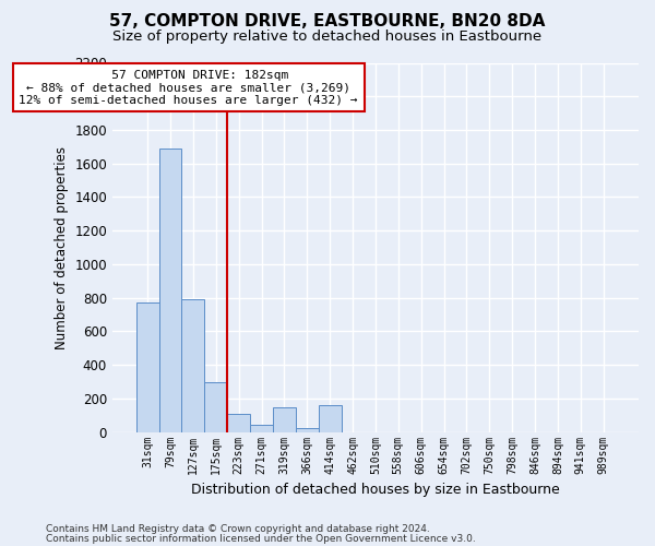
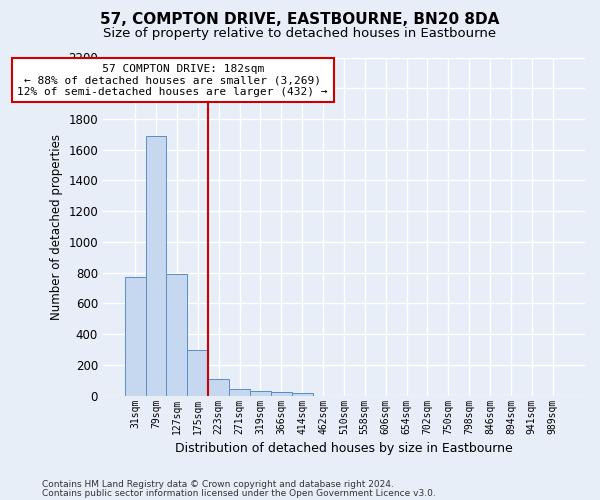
319sqm: 150 -> 30
414sqm: 160 -> 20
